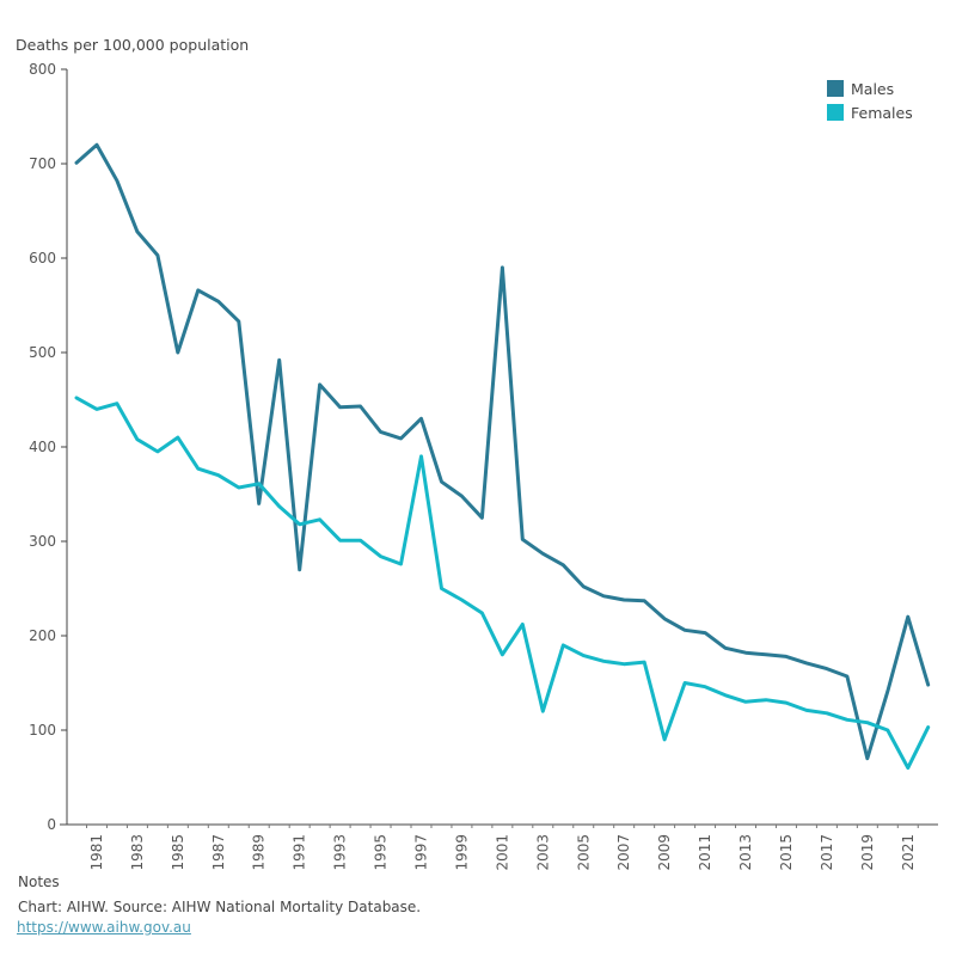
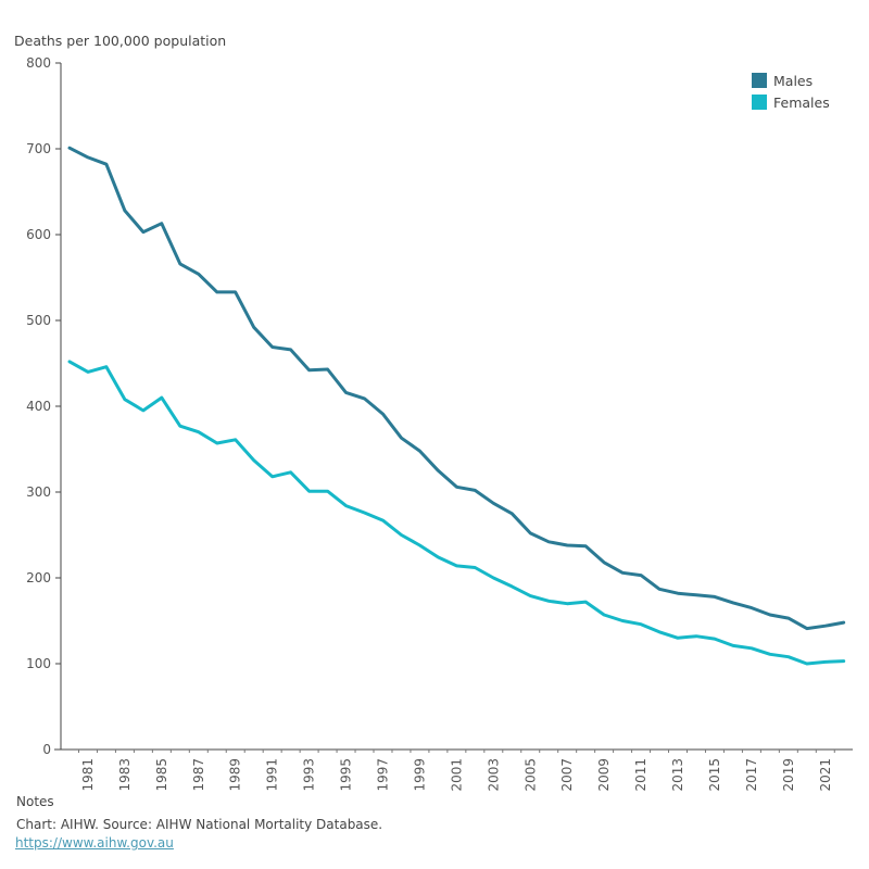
Males/1981: 720 -> 690
Males/1985: 500 -> 610
Males/1989: 340 -> 530
Males/1991: 270 -> 470
Males/1997: 430 -> 390
Females/1997: 390 -> 270
Males/2001: 590 -> 310
Females/2001: 180 -> 210
Females/2003: 120 -> 200
Females/2009: 90 -> 160
Males/2019: 70 -> 150
Males/2021: 220 -> 140
Females/2021: 60 -> 100
